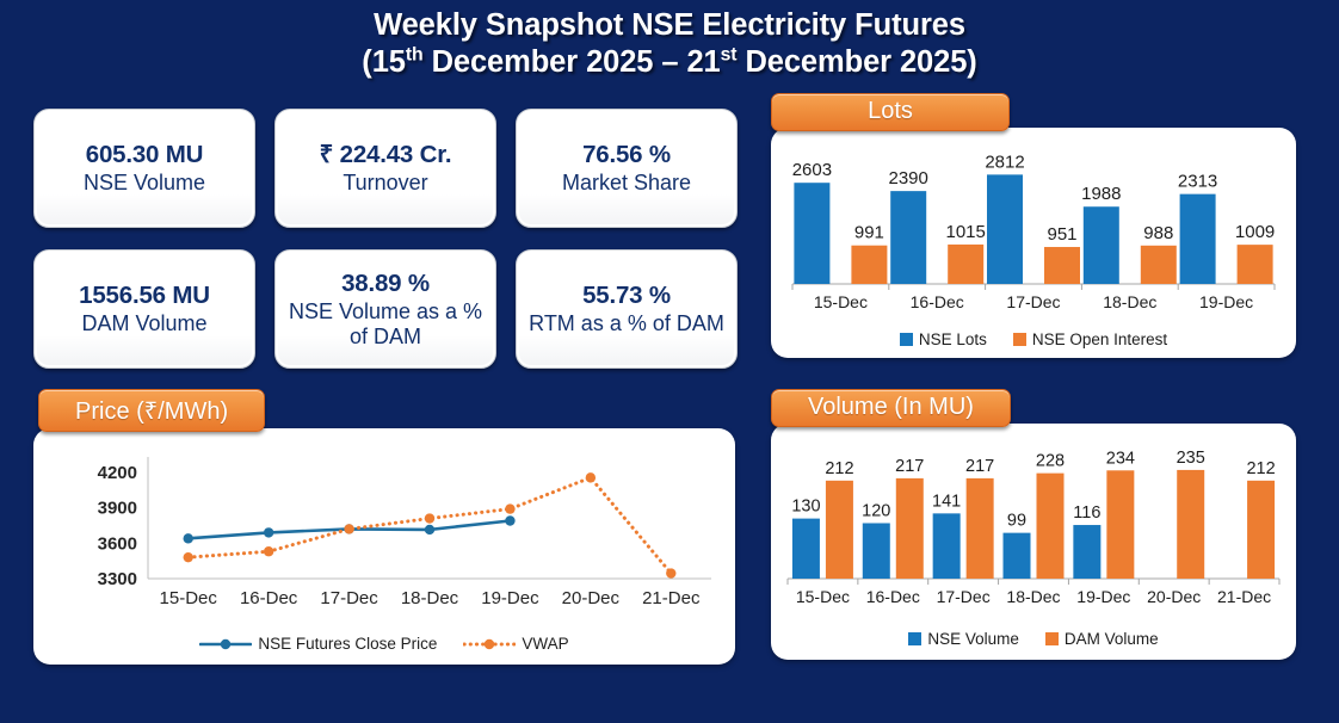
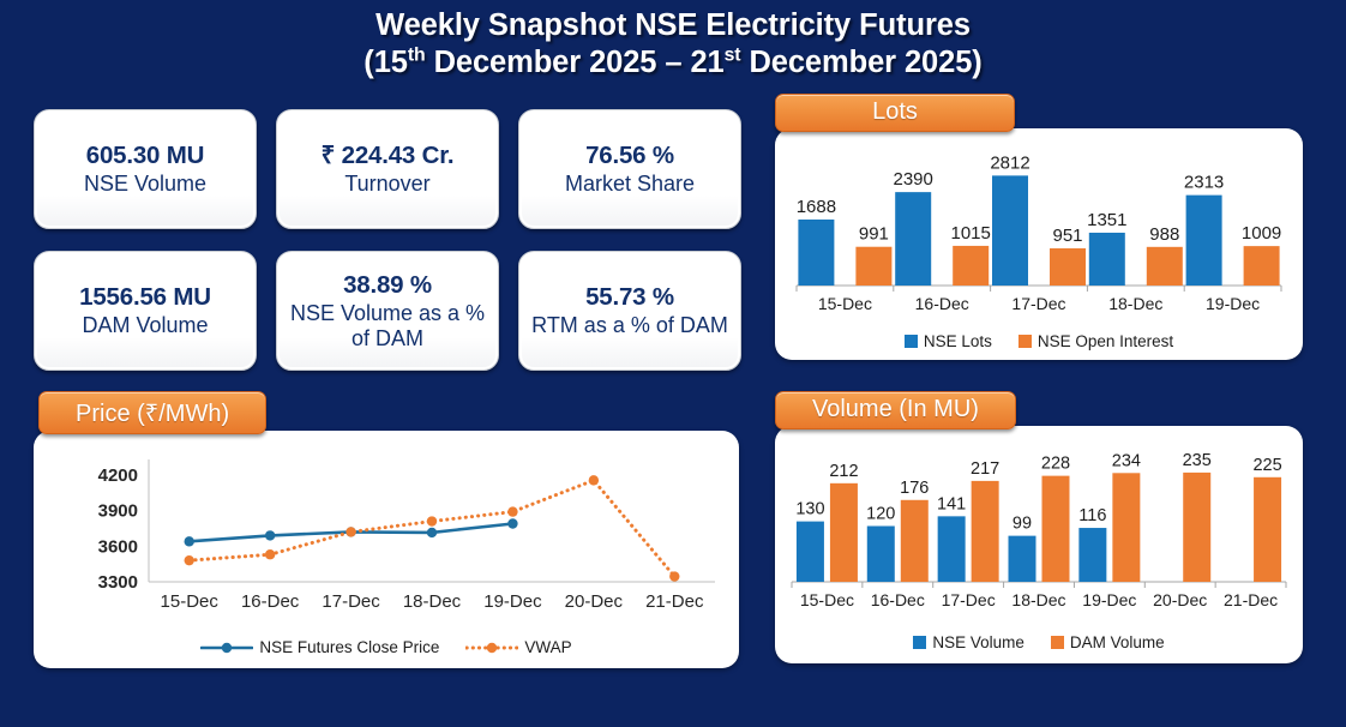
Lots/NSE Lots/15-Dec: 2603 -> 1688
Lots/NSE Lots/18-Dec: 1988 -> 1351
Volume (In MU)/DAM Volume/16-Dec: 217 -> 176
Volume (In MU)/DAM Volume/21-Dec: 212 -> 225
